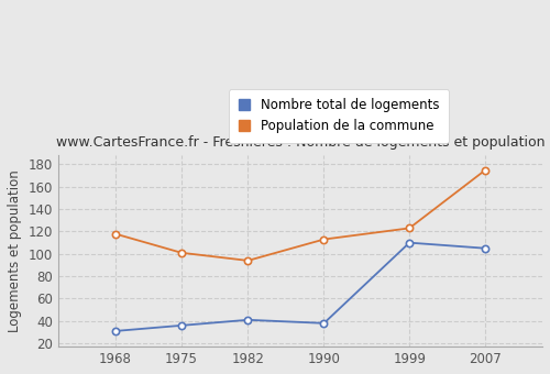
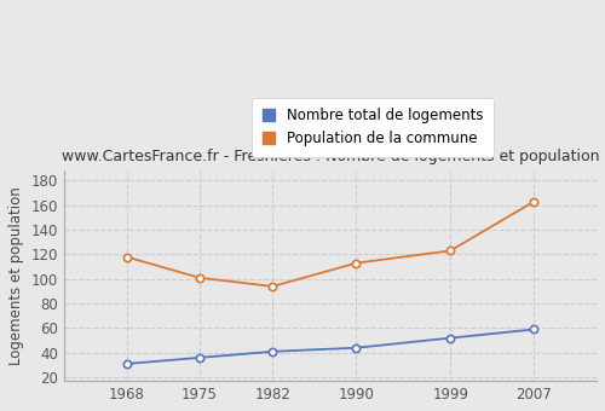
Nombre total de logements/1990: 38 -> 44
Nombre total de logements/1999: 110 -> 52
Nombre total de logements/2007: 105 -> 59
Population de la commune/2007: 175 -> 163
